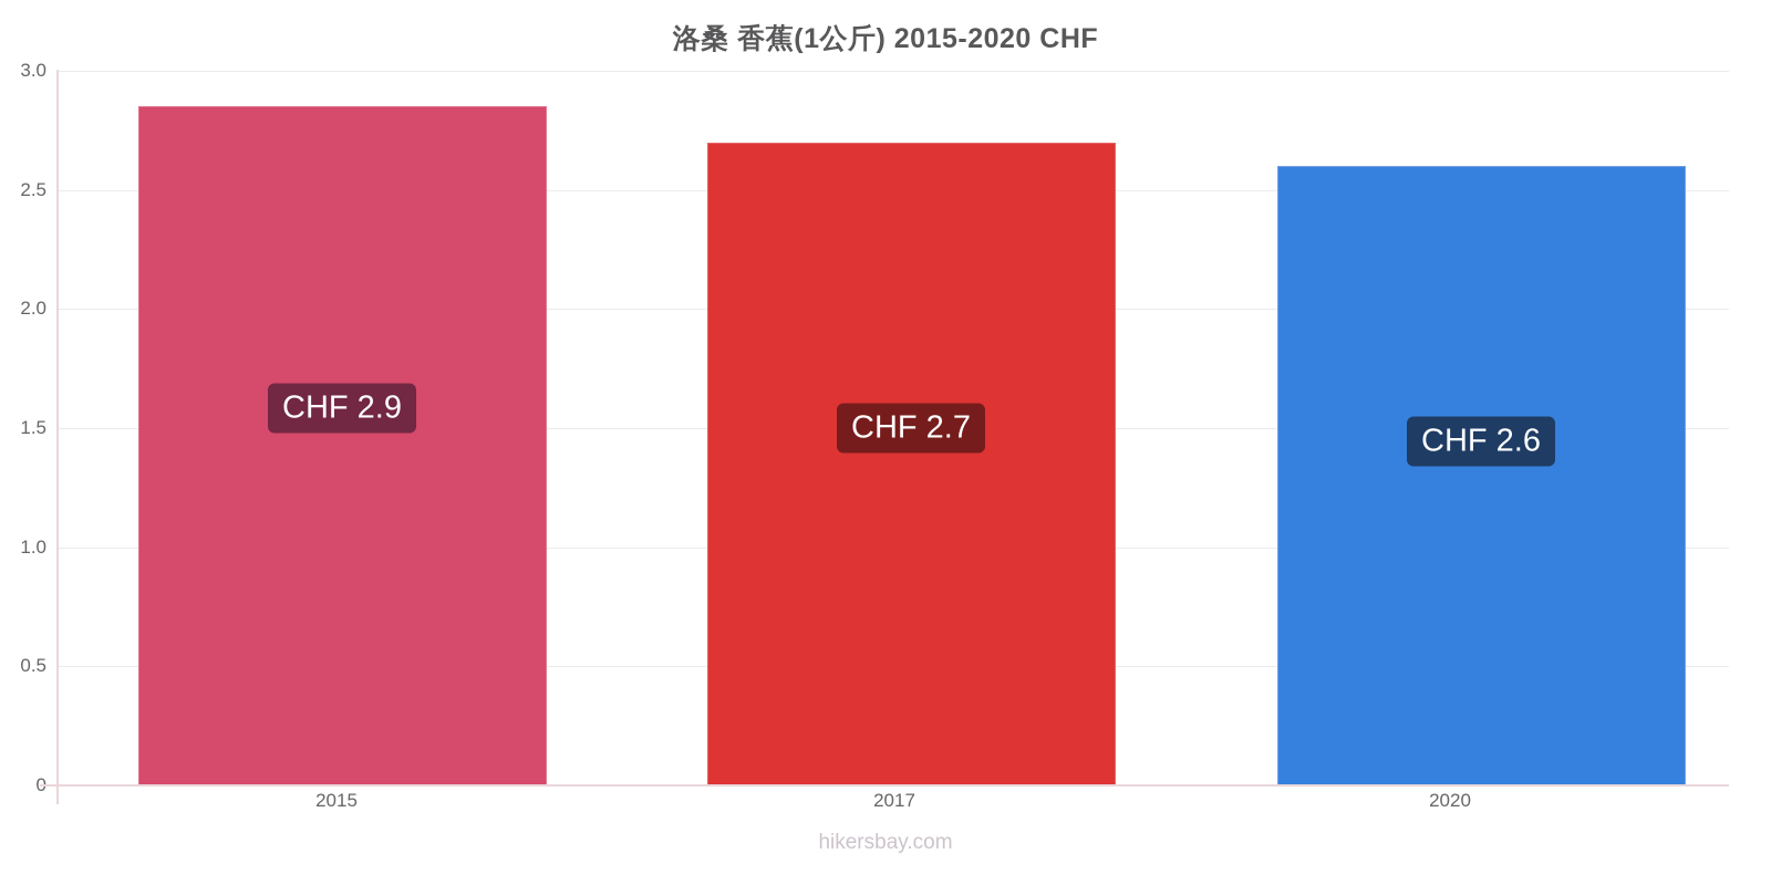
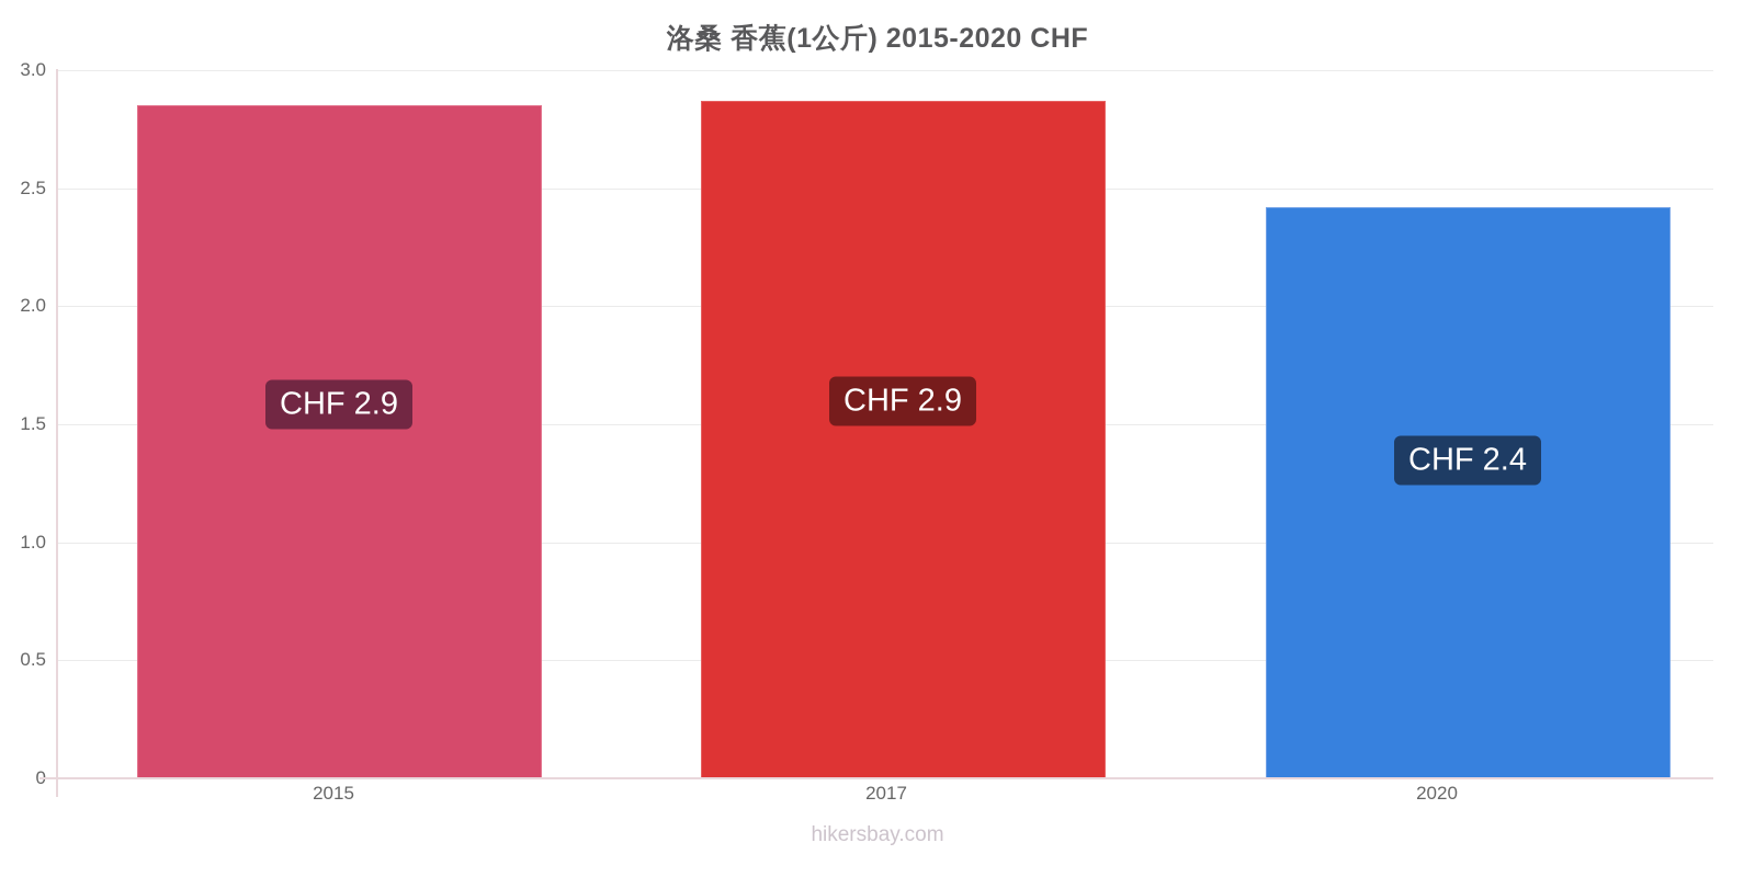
2017: 2.7 -> 2.9
2020: 2.6 -> 2.4
